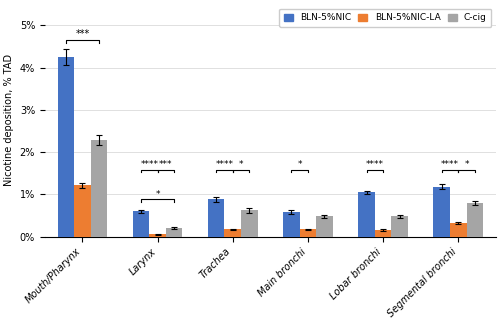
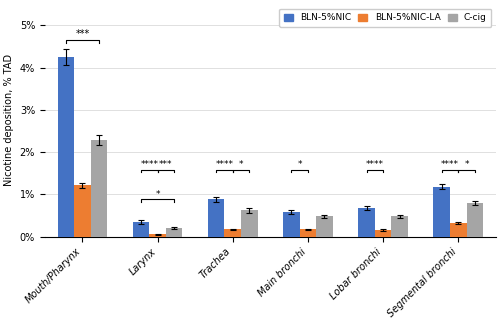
BLN-5%NIC/Larynx: 0.60% -> 0.35%
BLN-5%NIC/Lobar bronchi: 1.05% -> 0.68%
